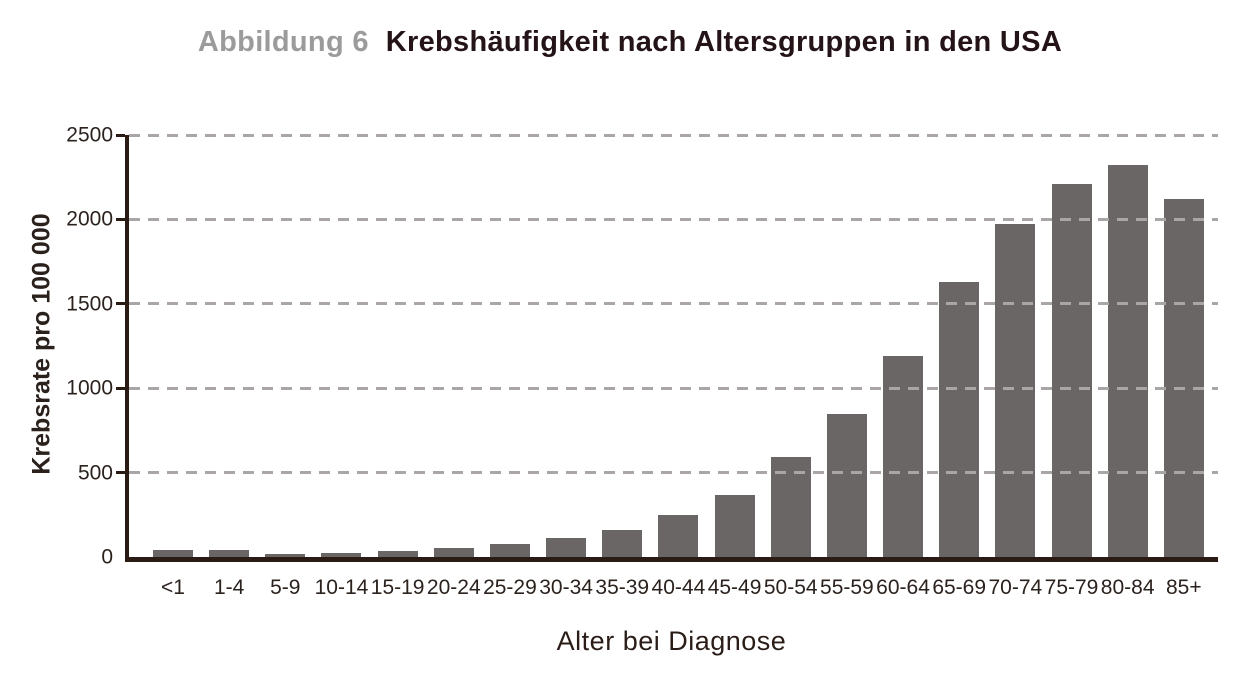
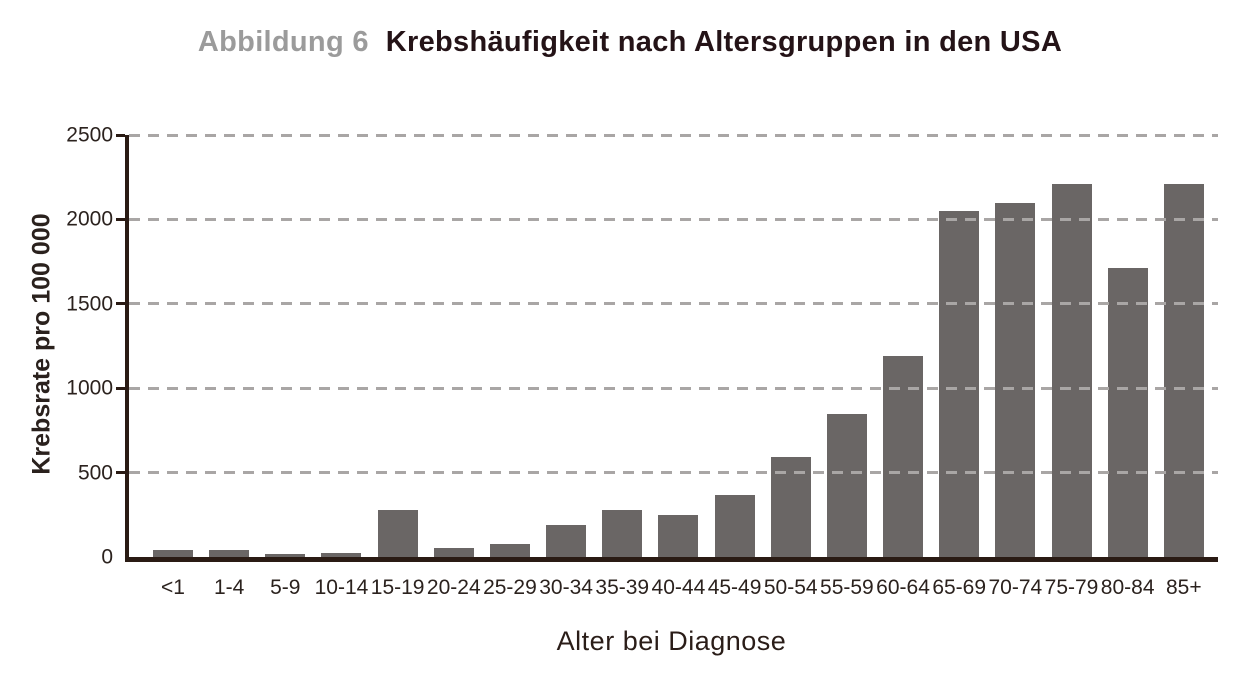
15-19: 40 -> 280
30-34: 110 -> 190
35-39: 160 -> 280
65-69: 1630 -> 2050
70-74: 1970 -> 2100
80-84: 2320 -> 1710
85+: 2120 -> 2210
